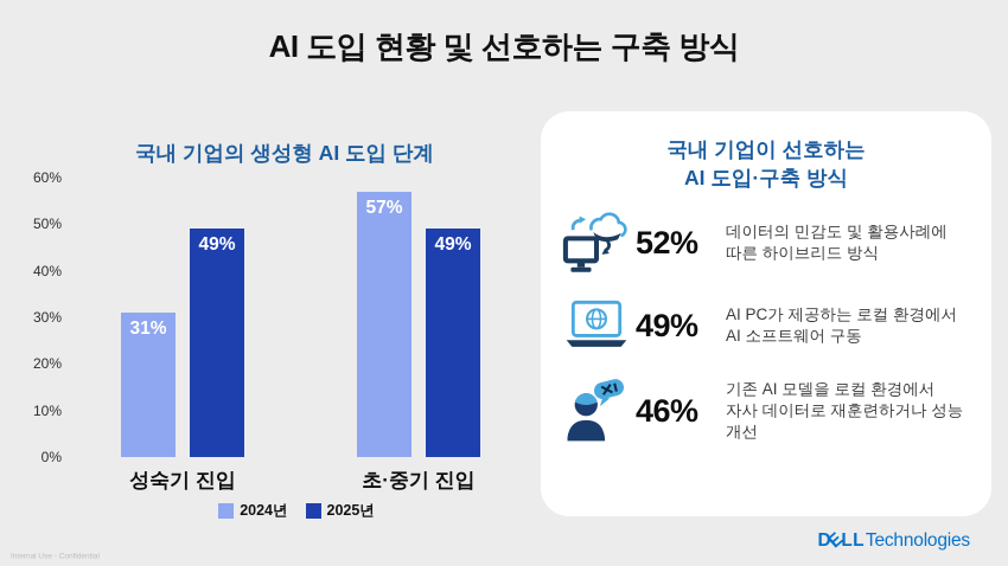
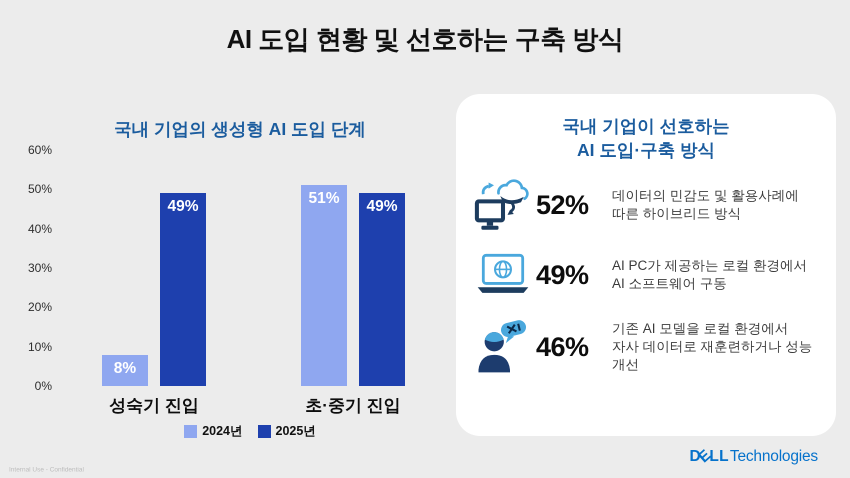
2024년/성숙기 진입: 31% -> 8%
2024년/초·중기 진입: 57% -> 51%
